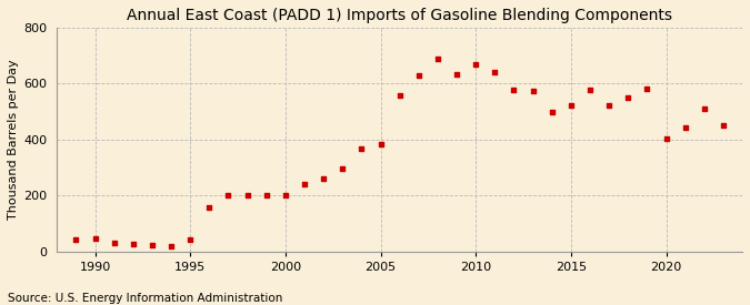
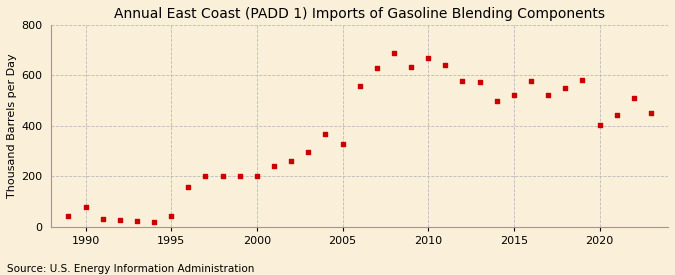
1990: 48 -> 80
2005: 385 -> 330
